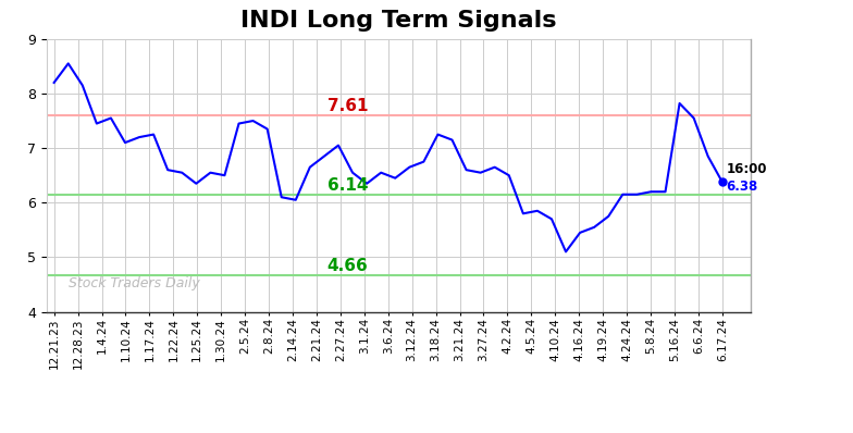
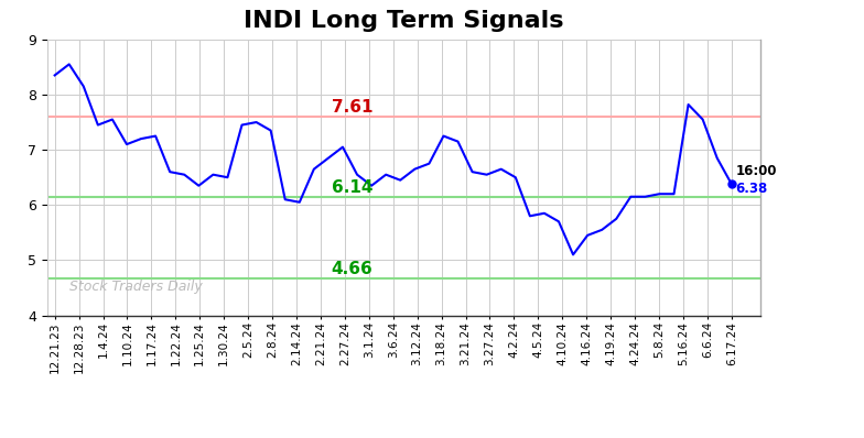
12.21.23: 8.20 -> 8.35
